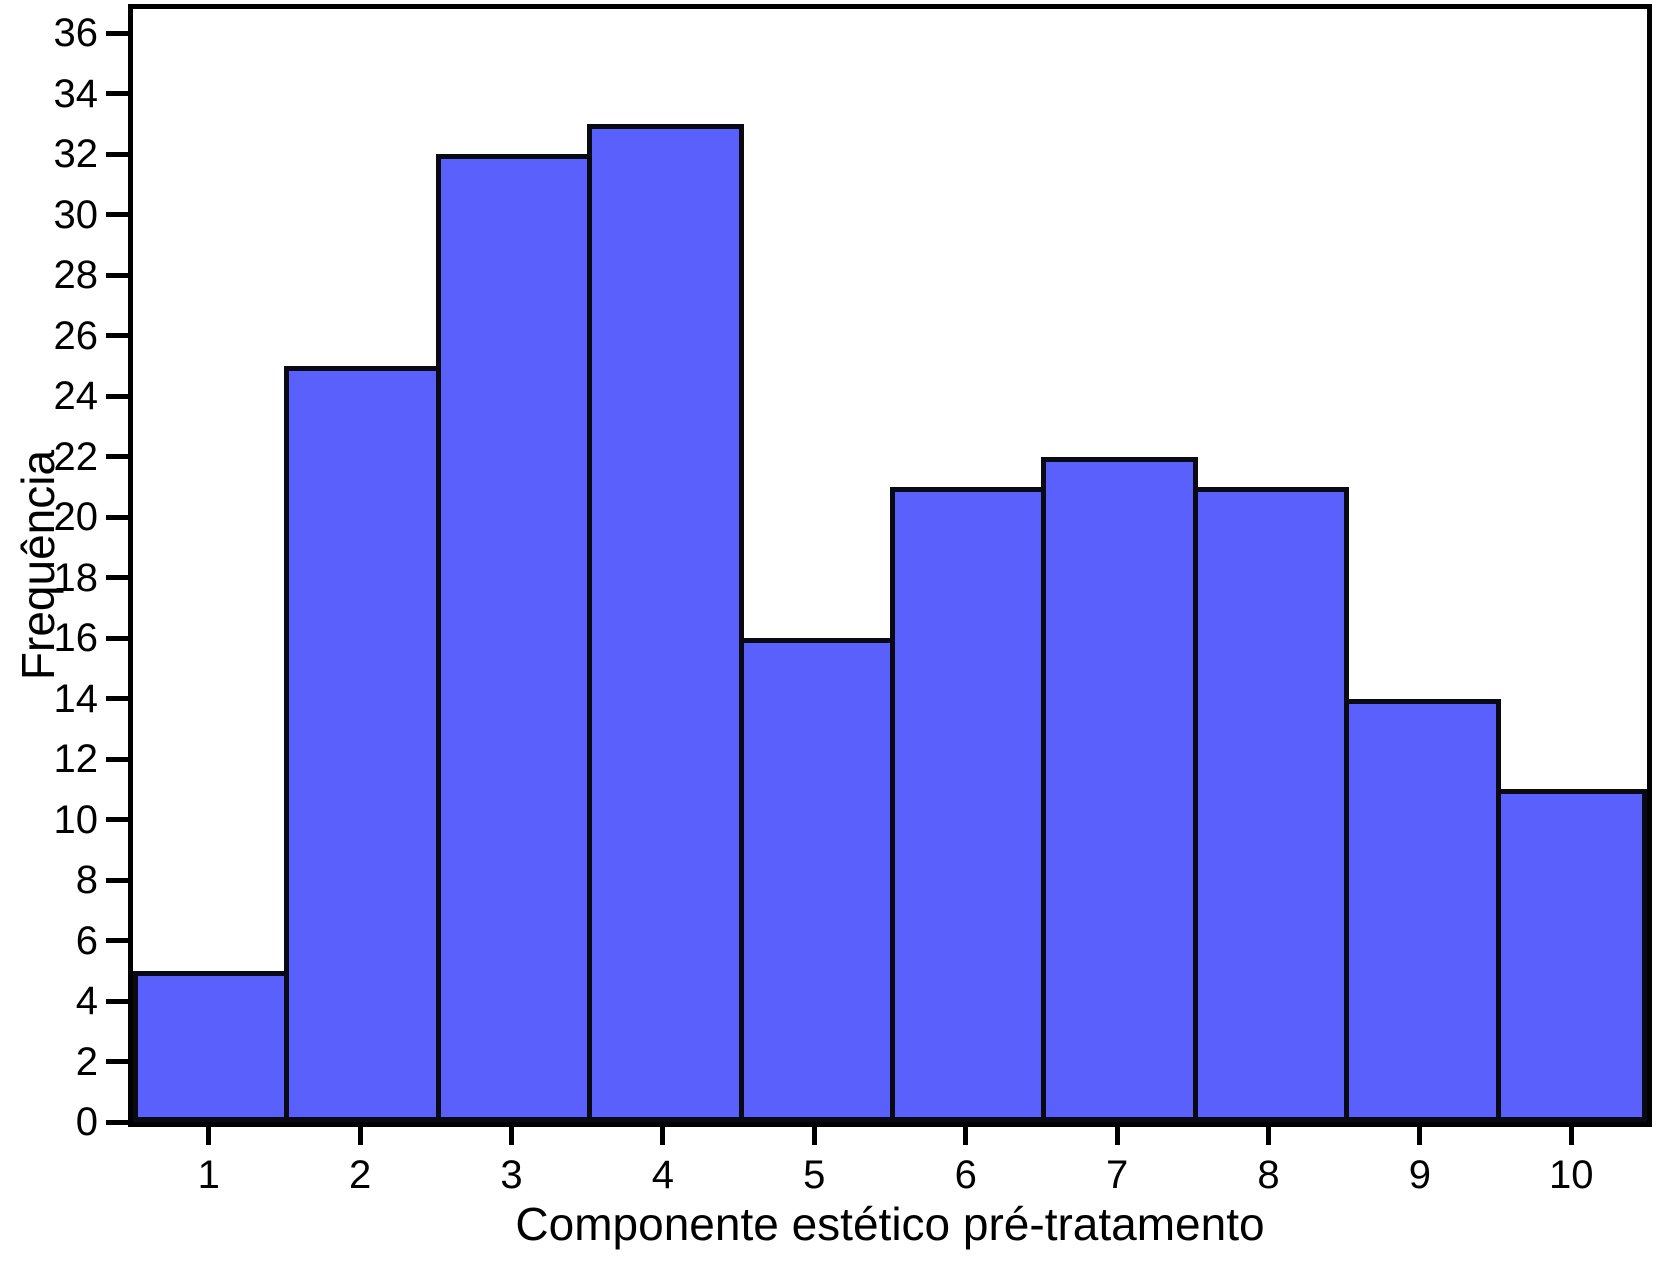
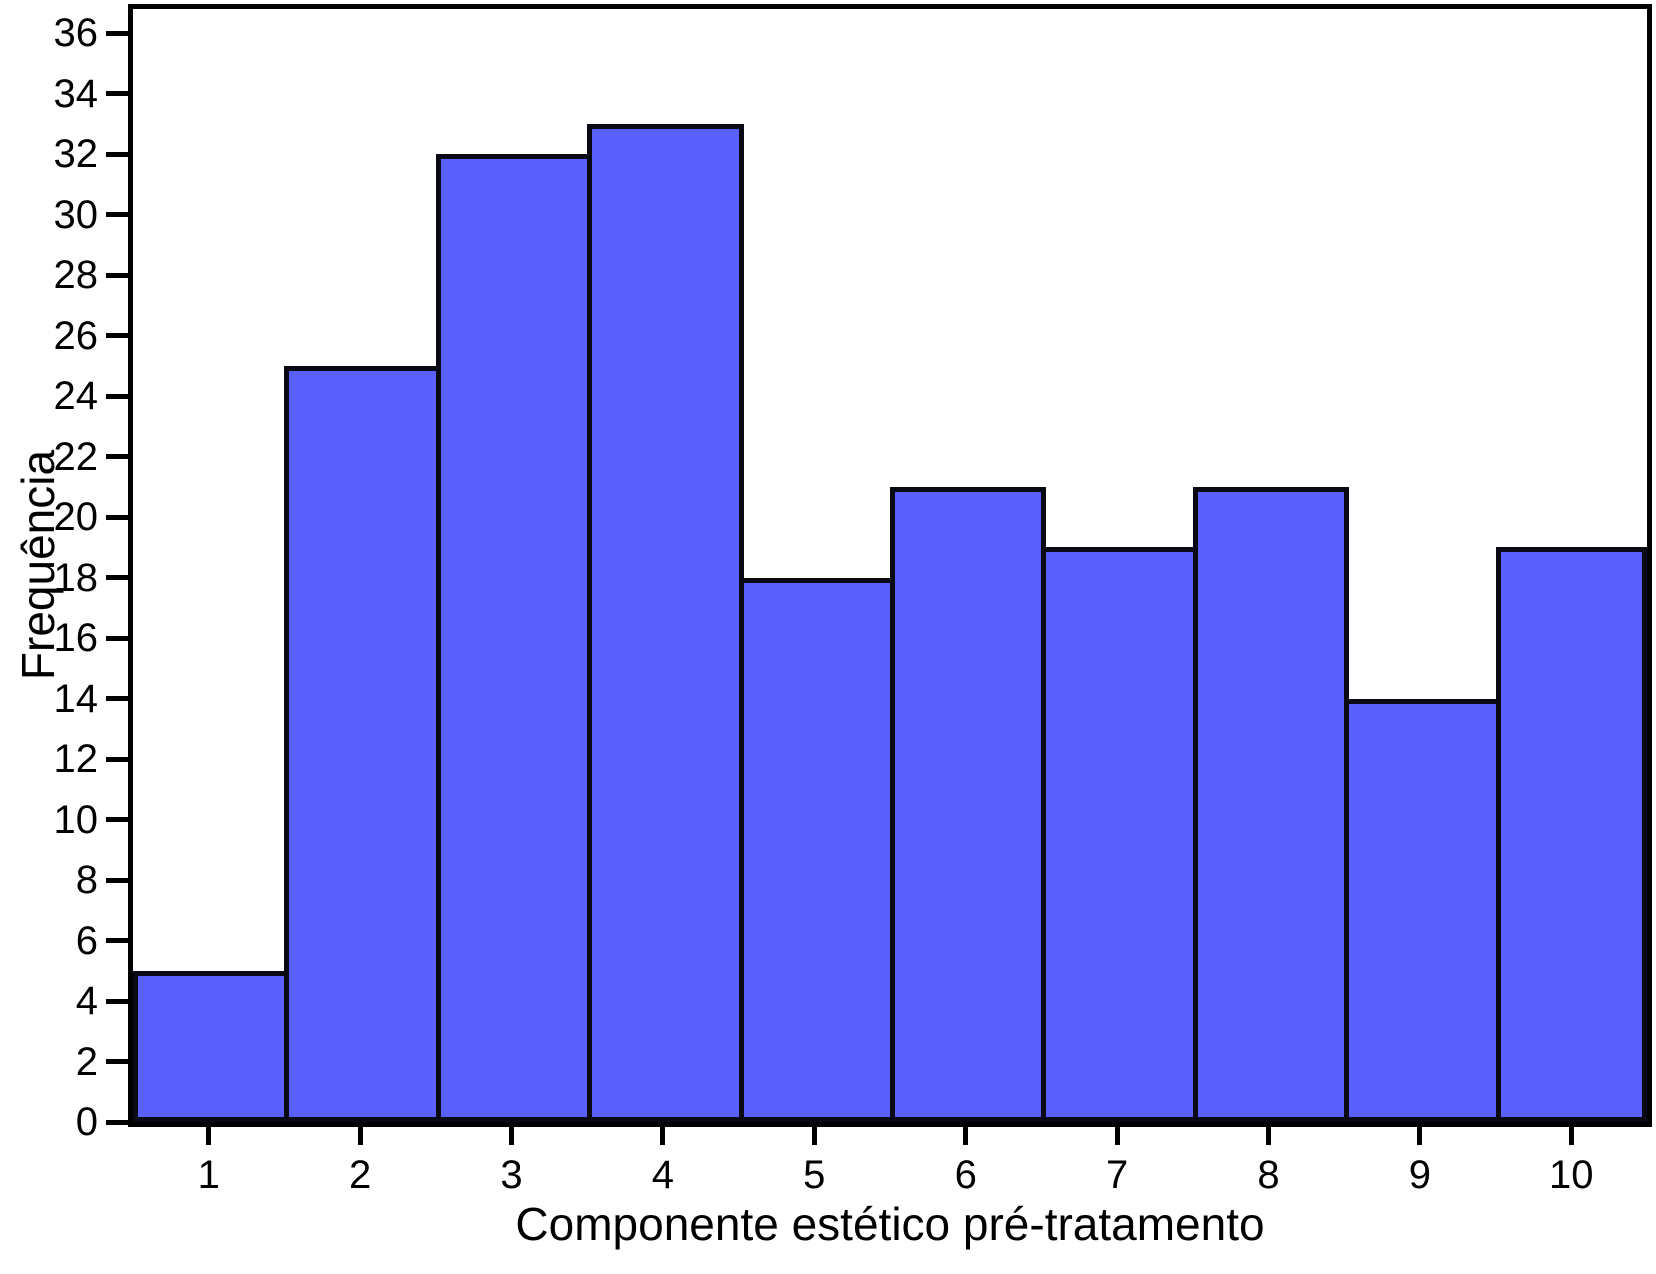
5: 16 -> 18
7: 22 -> 19
10: 11 -> 19
